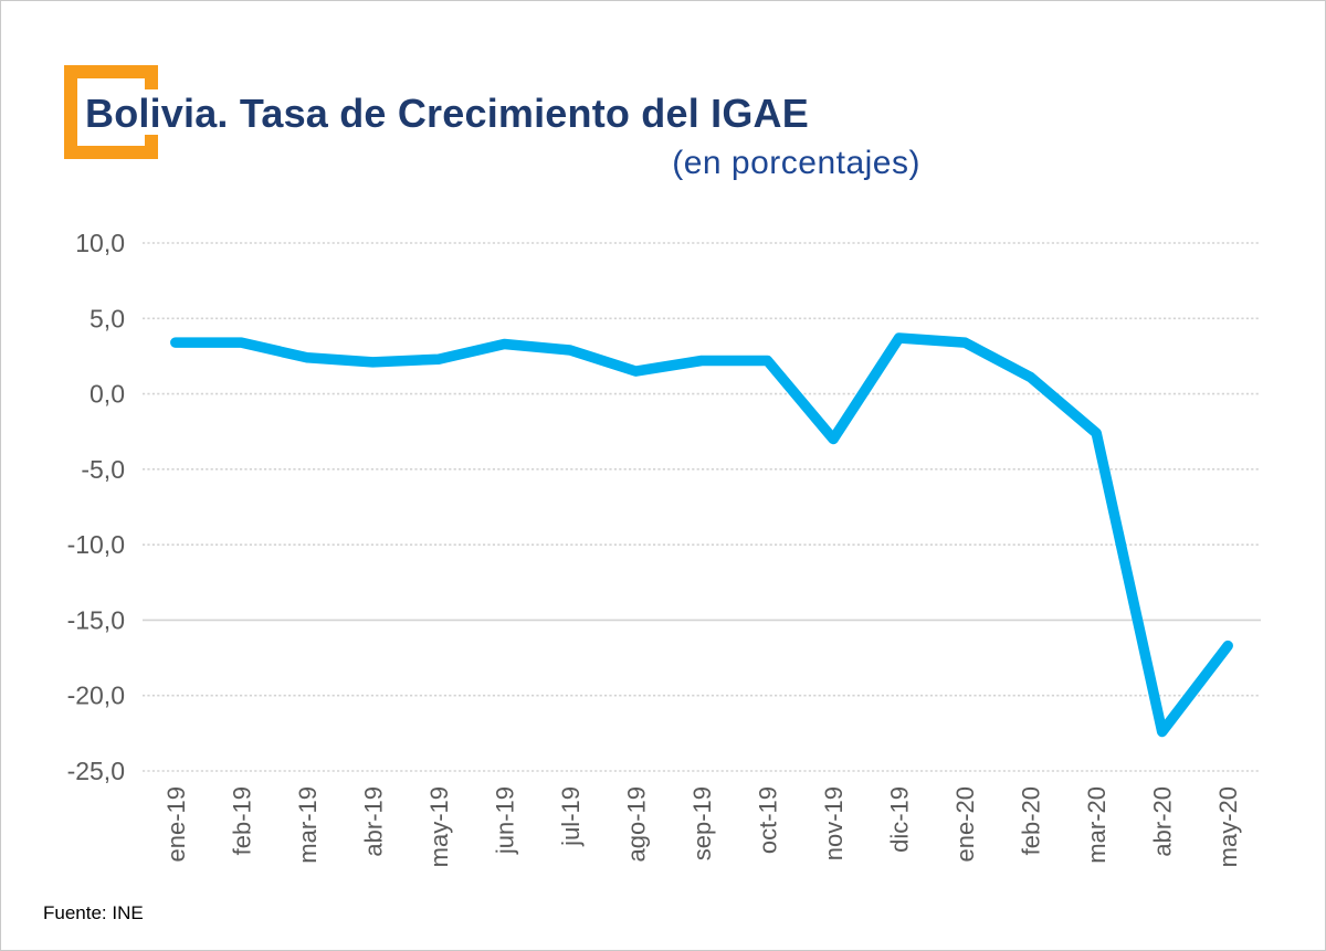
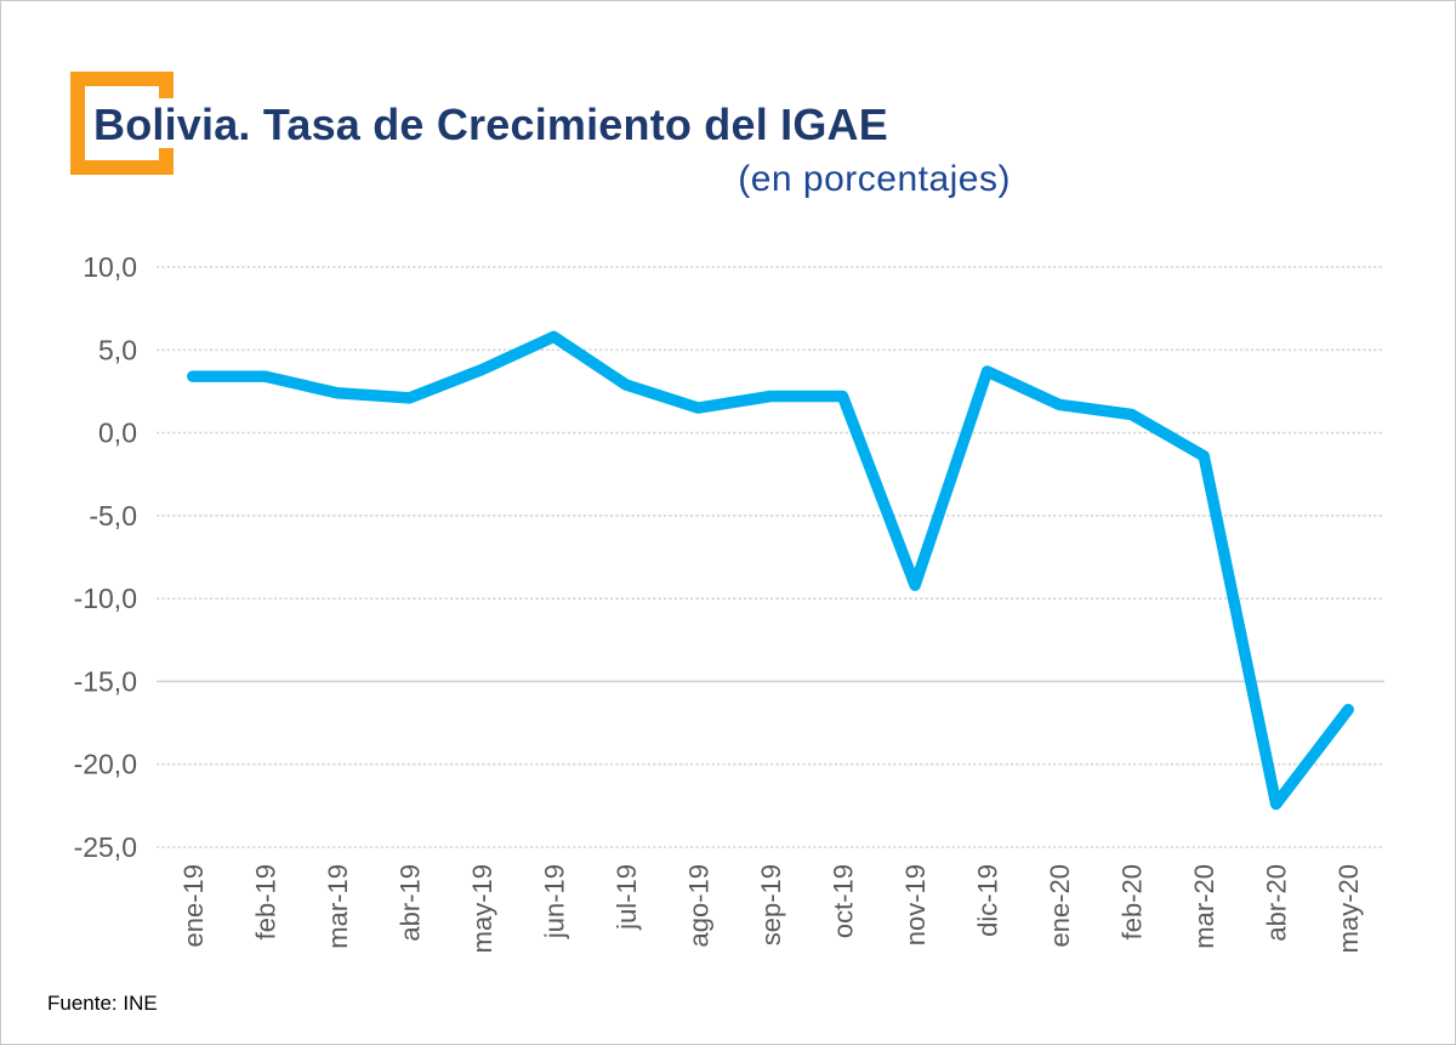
may-19: 2,3 -> 3,8
jun-19: 3,3 -> 5,8
nov-19: -3,0 -> -9,2
ene-20: 3,4 -> 1,7
mar-20: -2,6 -> -1,4
